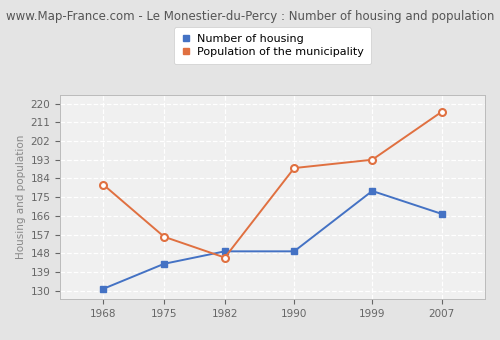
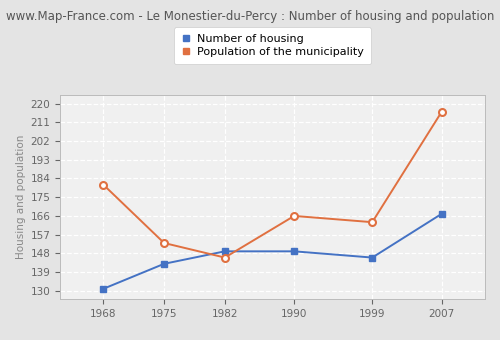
Population of the municipality/1975: 156 -> 153
Population of the municipality/1990: 189 -> 166
Number of housing/1999: 178 -> 146
Population of the municipality/1999: 193 -> 163
